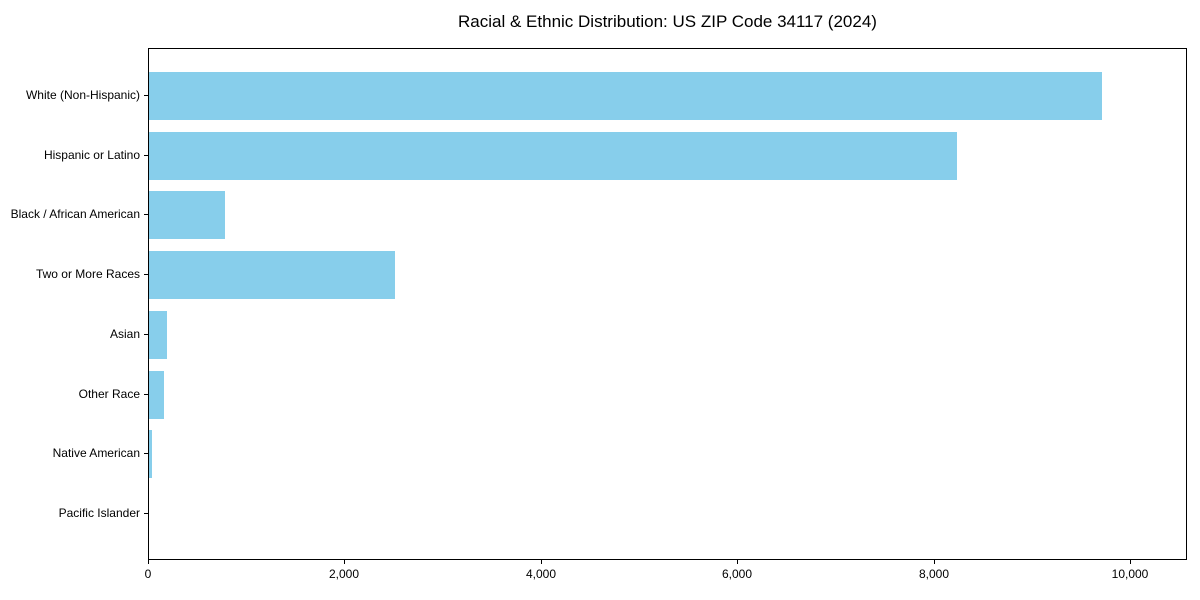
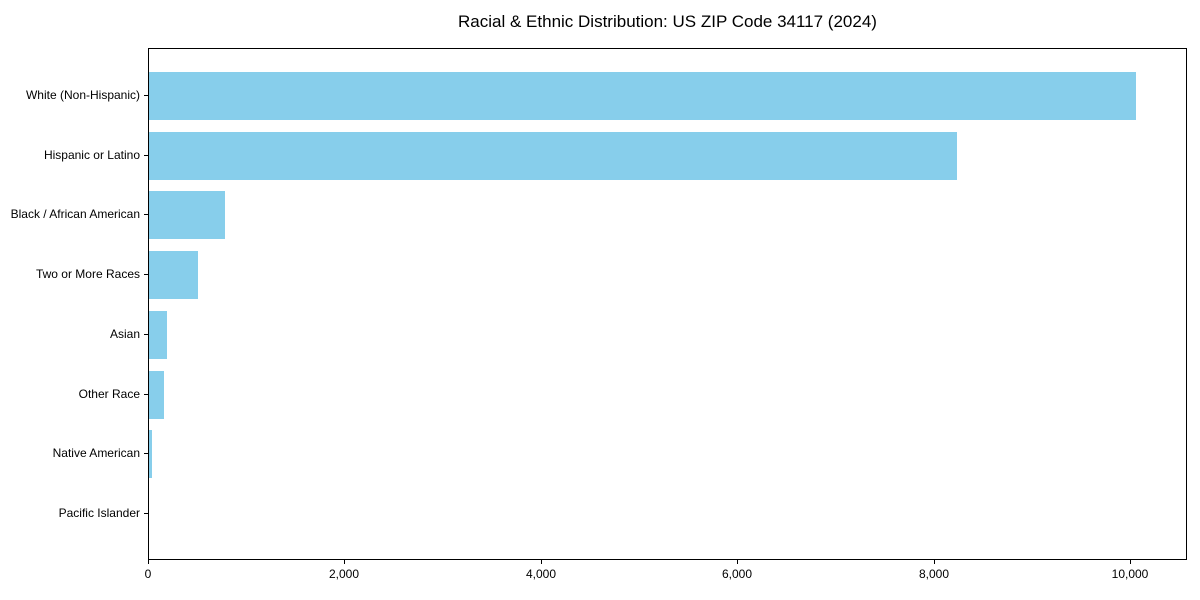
White (Non-Hispanic): 9700 -> 10000
Two or More Races: 2500 -> 500
